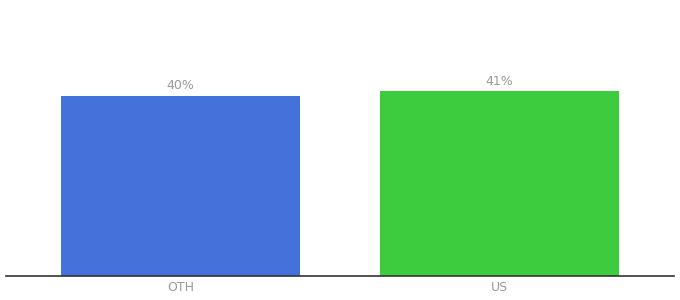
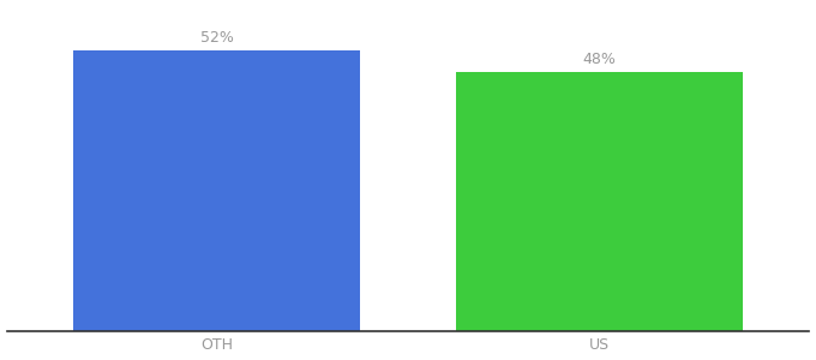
OTH: 40% -> 52%
US: 41% -> 48%
